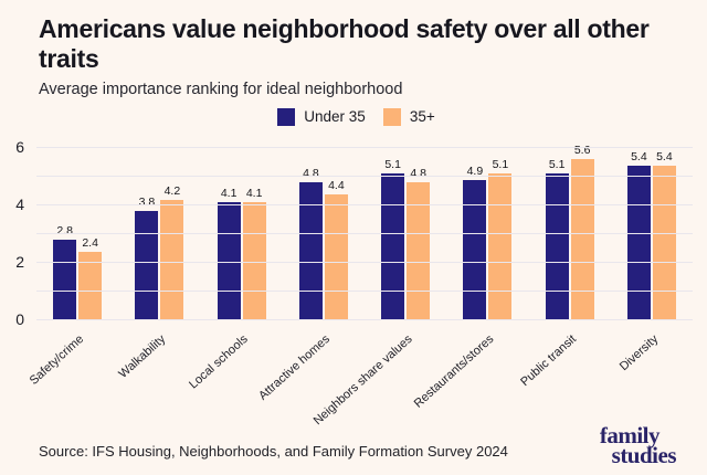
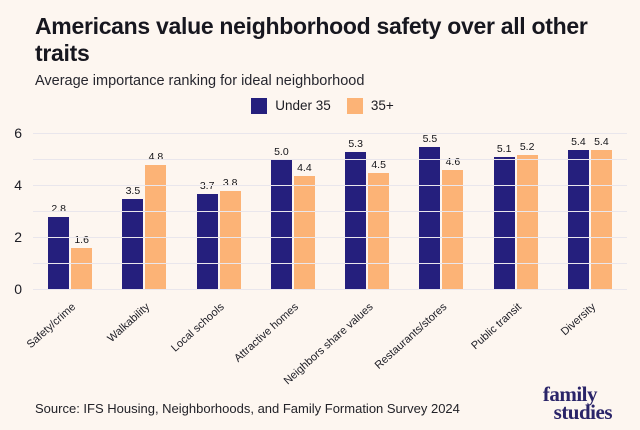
35+/Safety/crime: 2.4 -> 1.6
Under 35/Walkability: 3.8 -> 3.5
35+/Walkability: 4.2 -> 4.8
Under 35/Local schools: 4.1 -> 3.7
35+/Local schools: 4.1 -> 3.8
Under 35/Attractive homes: 4.8 -> 5.0
Under 35/Neighbors share values: 5.1 -> 5.3
35+/Neighbors share values: 4.8 -> 4.5
Under 35/Restaurants/stores: 4.9 -> 5.5
35+/Restaurants/stores: 5.1 -> 4.6
35+/Public transit: 5.6 -> 5.2
